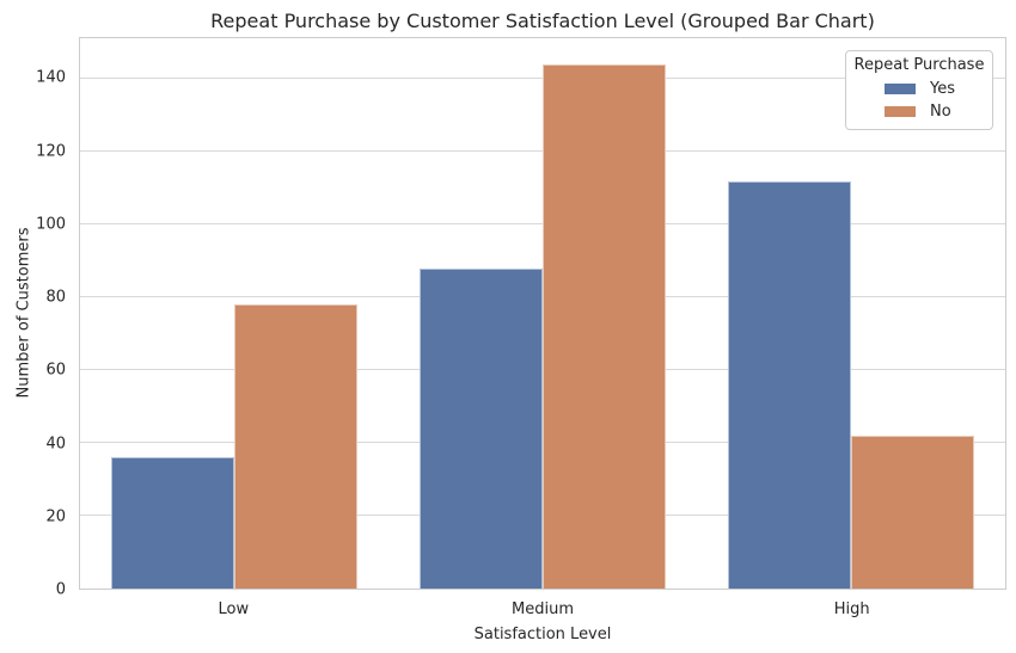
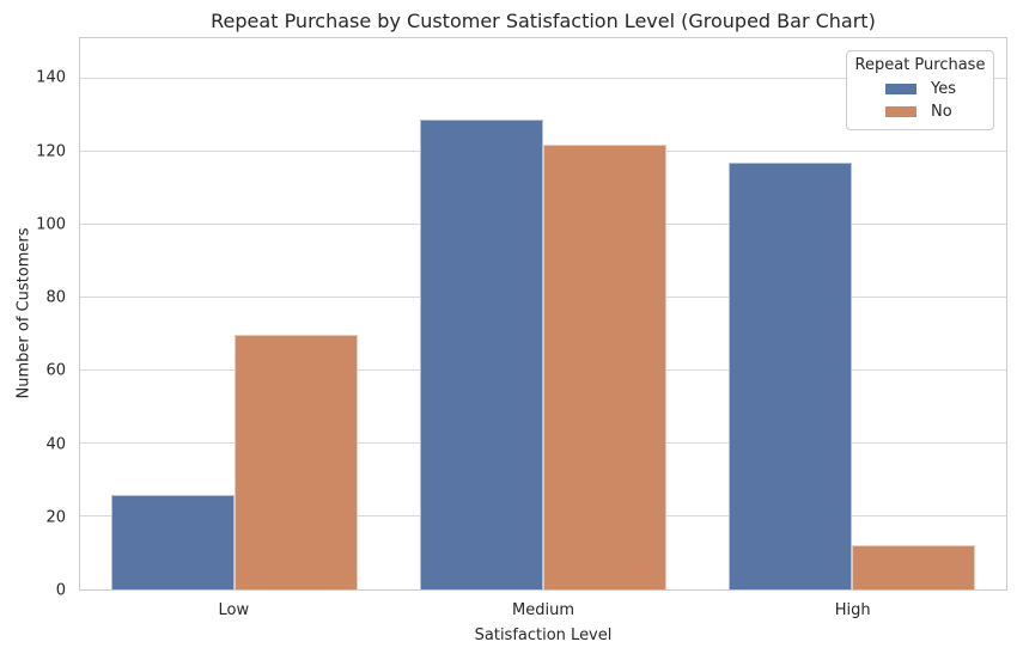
Yes/Low: 36 -> 26
No/Low: 78 -> 70
Yes/Medium: 88 -> 129
No/Medium: 144 -> 122
Yes/High: 112 -> 117
No/High: 42 -> 12
